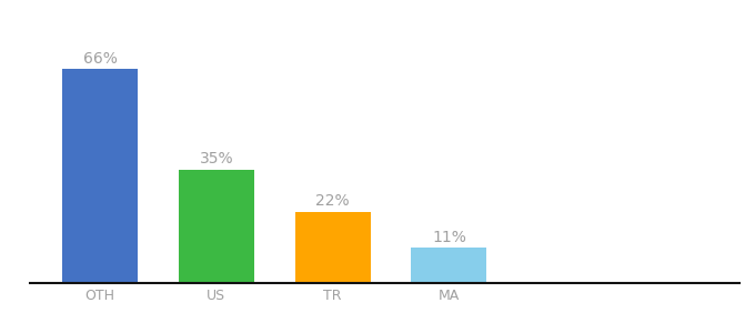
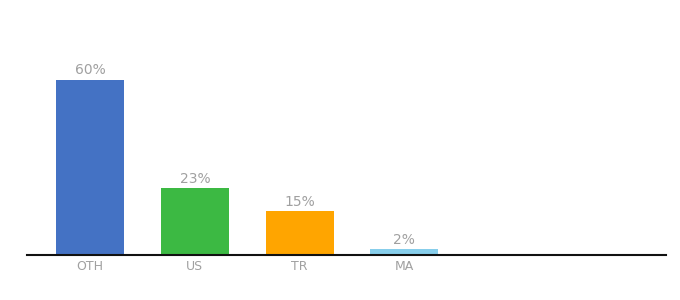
OTH: 66% -> 60%
US: 35% -> 23%
TR: 22% -> 15%
MA: 11% -> 2%
